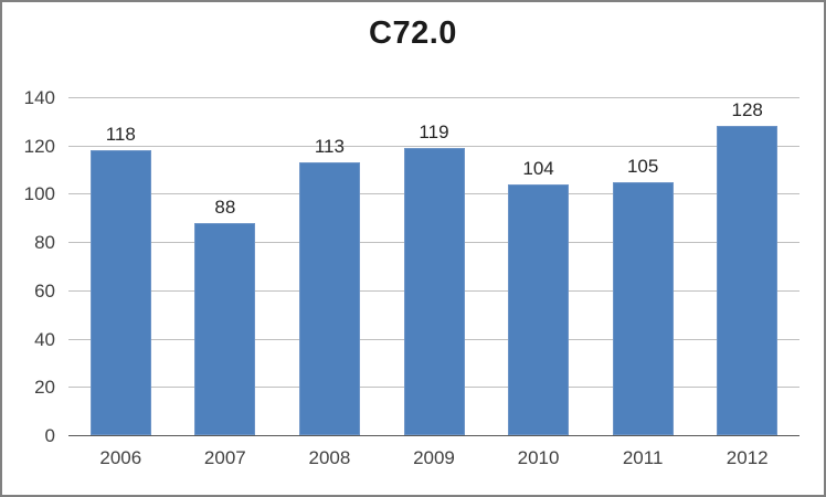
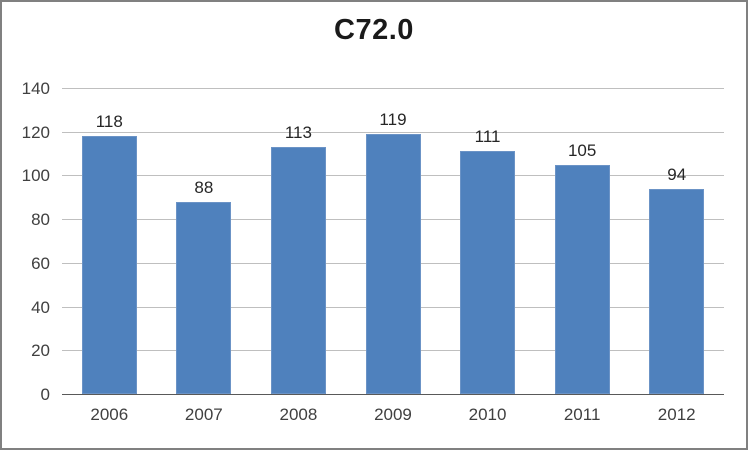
2010: 104 -> 111
2012: 128 -> 94
